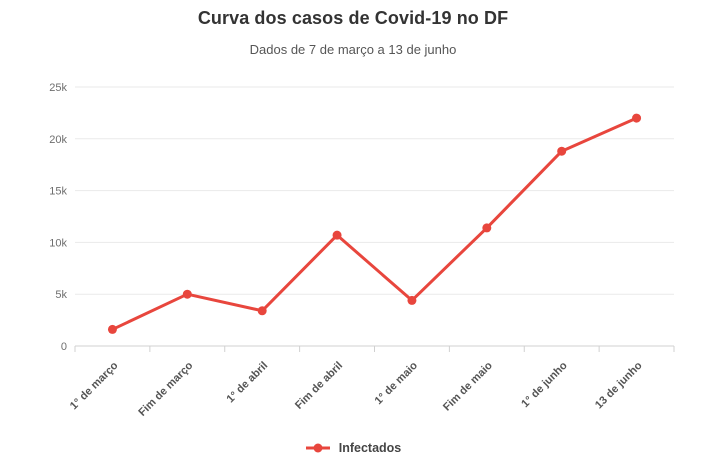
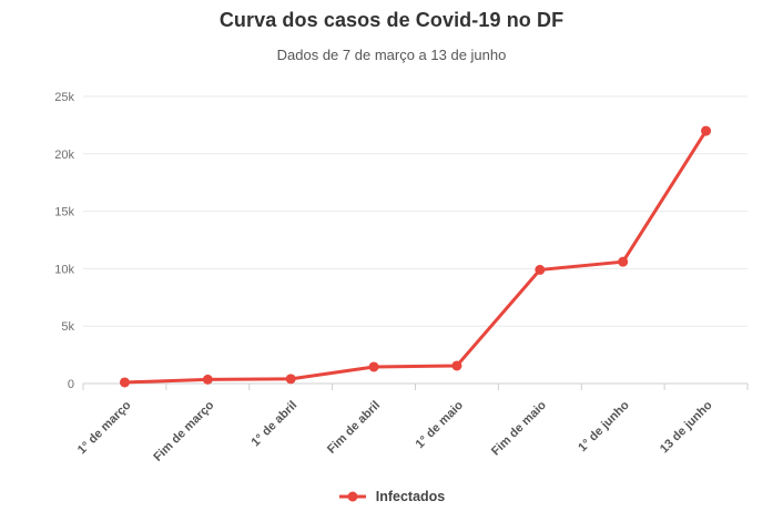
1° de março: 1.6k -> 0.1k
Fim de março: 5.0k -> 0.4k
1° de abril: 3.4k -> 0.4k
Fim de abril: 10.7k -> 1.4k
1° de maio: 4.4k -> 1.6k
Fim de maio: 11.4k -> 9.9k
1° de junho: 18.8k -> 10.6k
